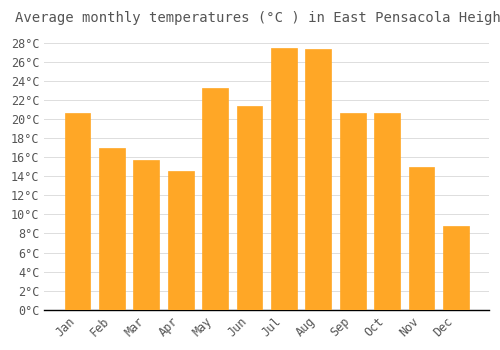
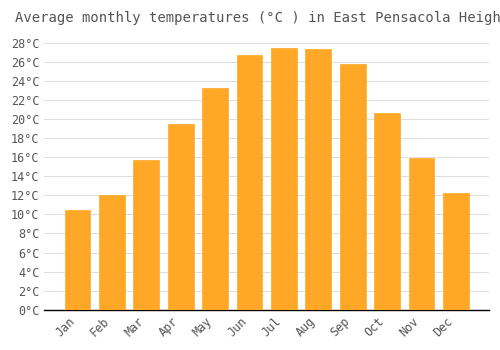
Jan: 20.6°C -> 10.5°C
Feb: 17.0°C -> 12.0°C
Apr: 14.6°C -> 19.5°C
Jun: 21.4°C -> 26.7°C
Sep: 20.6°C -> 25.8°C
Nov: 15.0°C -> 15.9°C
Dec: 8.8°C -> 12.2°C
